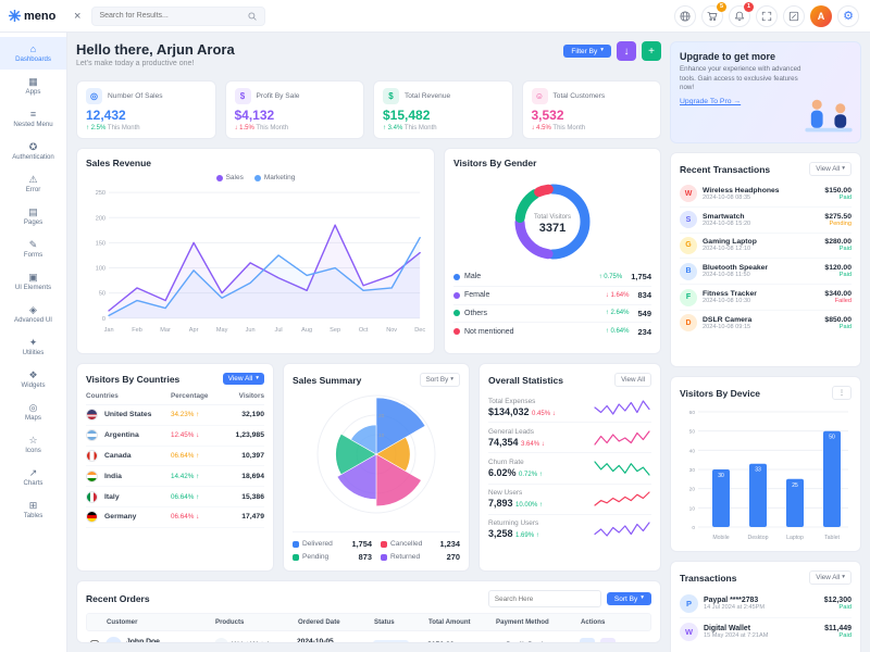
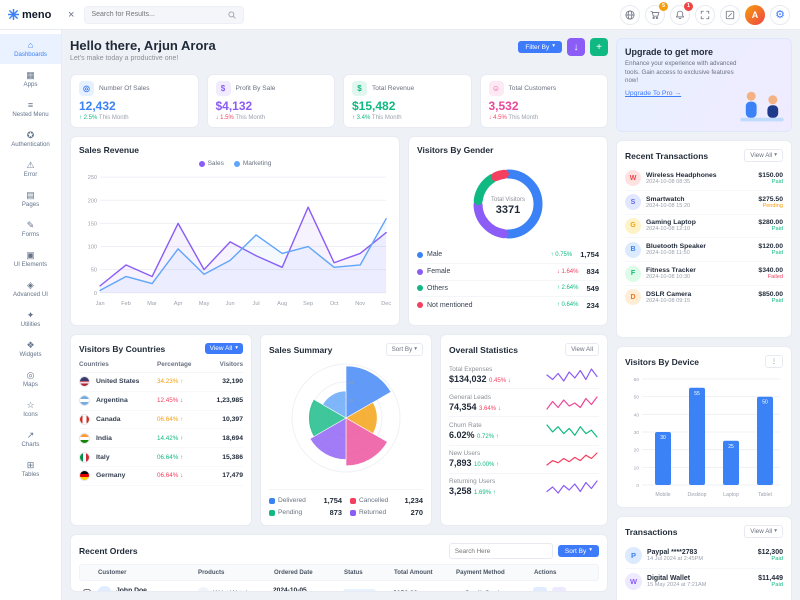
Visitors By Device/Desktop: 33 -> 55
